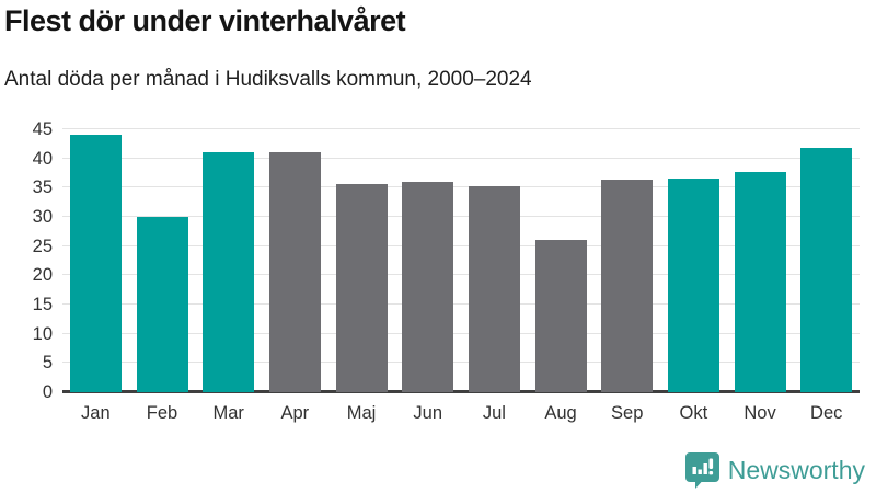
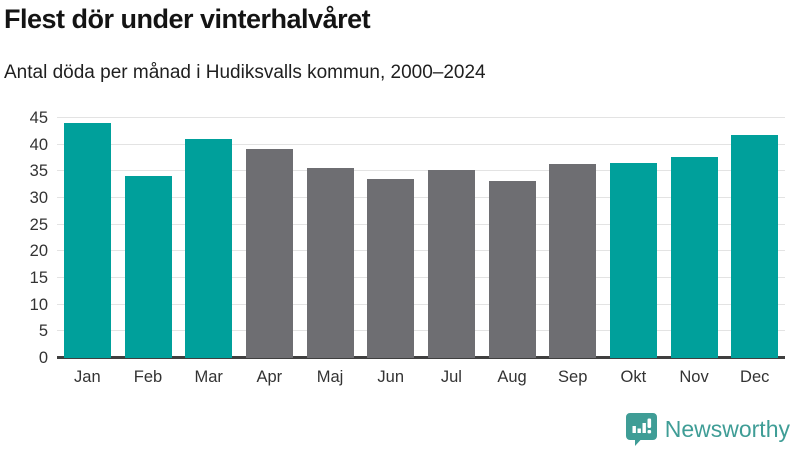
Feb: 30 -> 34
Apr: 41 -> 39
Jun: 36 -> 34
Aug: 26 -> 33
